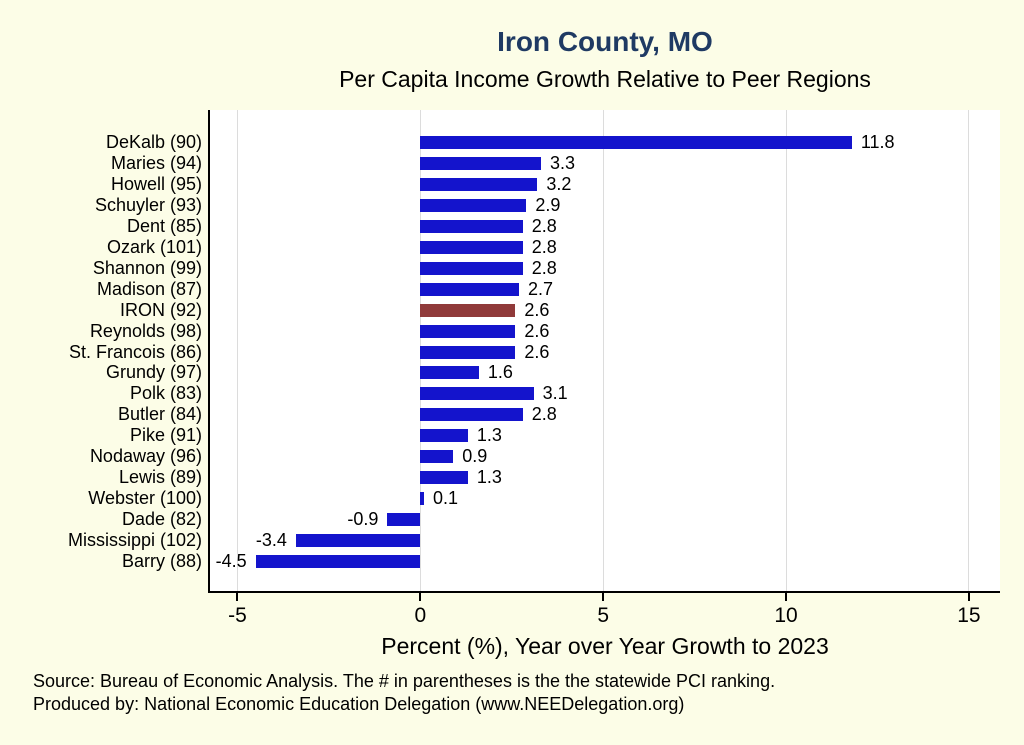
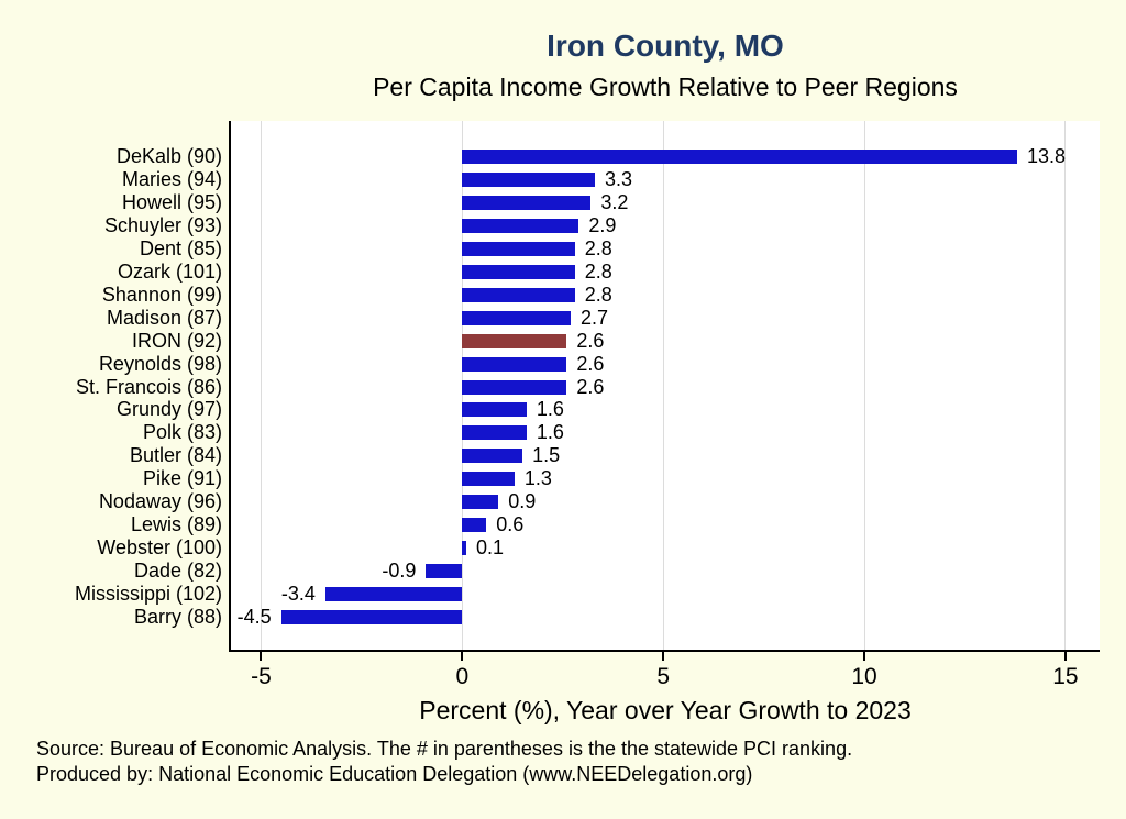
DeKalb (90): 11.8 -> 13.8
Polk (83): 3.1 -> 1.6
Butler (84): 2.8 -> 1.5
Lewis (89): 1.3 -> 0.6
